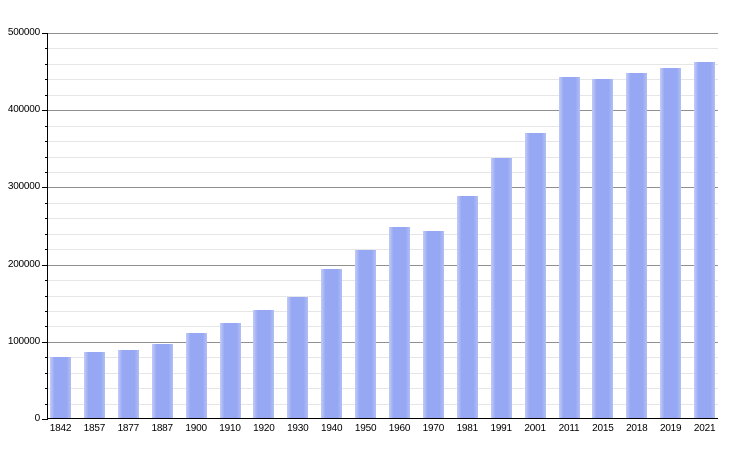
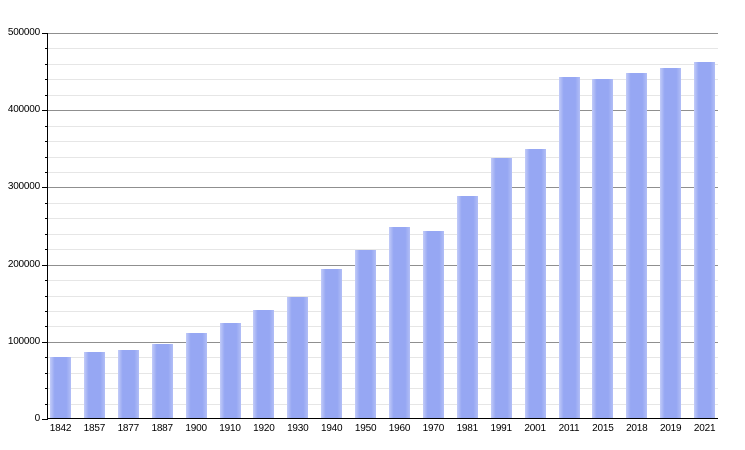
2001: 370000 -> 350000
